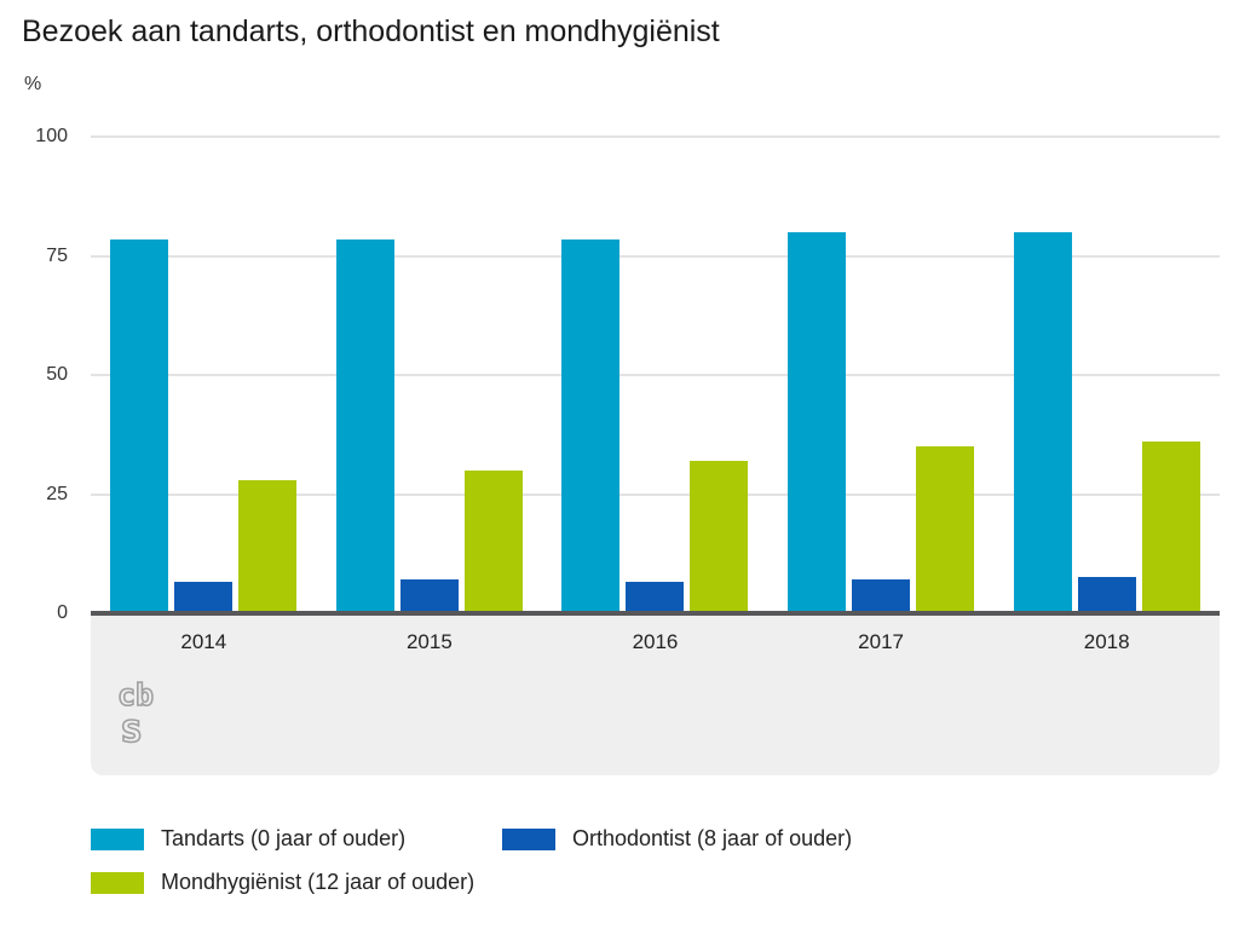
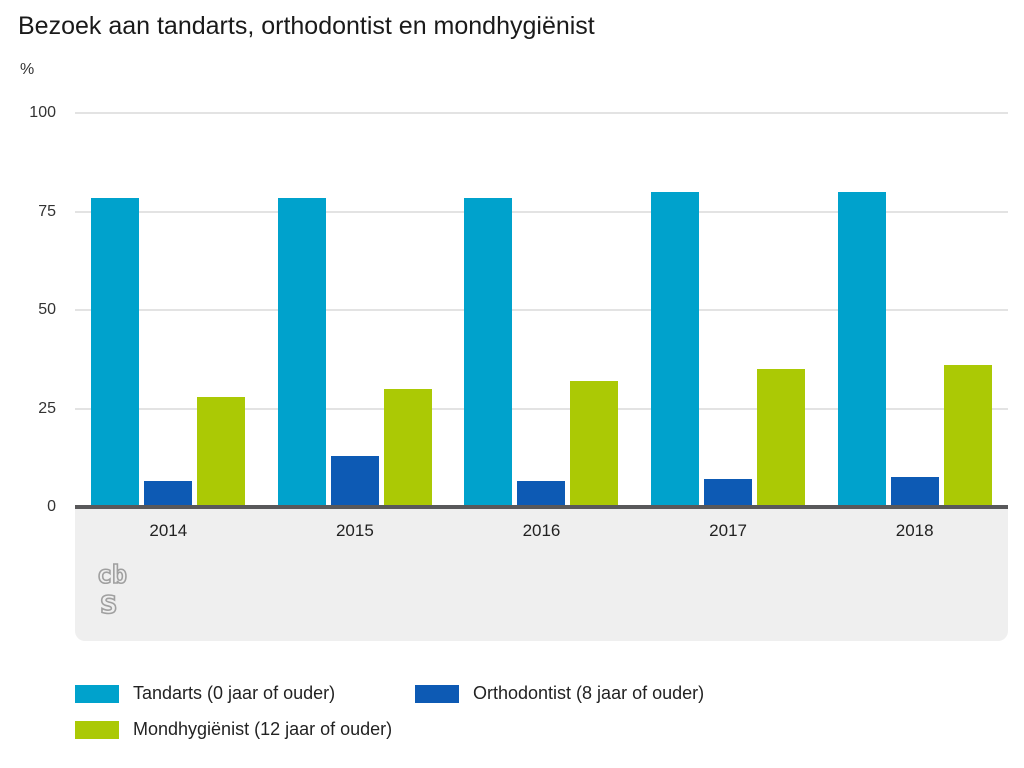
Orthodontist (8 jaar of ouder)/2015: 7 -> 13
